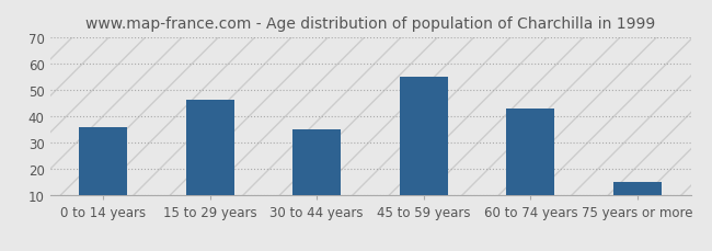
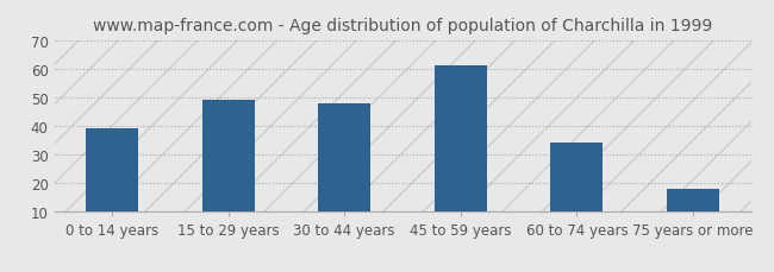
0 to 14 years: 36 -> 39
15 to 29 years: 46 -> 49
30 to 44 years: 35 -> 48
45 to 59 years: 55 -> 61
60 to 74 years: 43 -> 34
75 years or more: 15 -> 18
